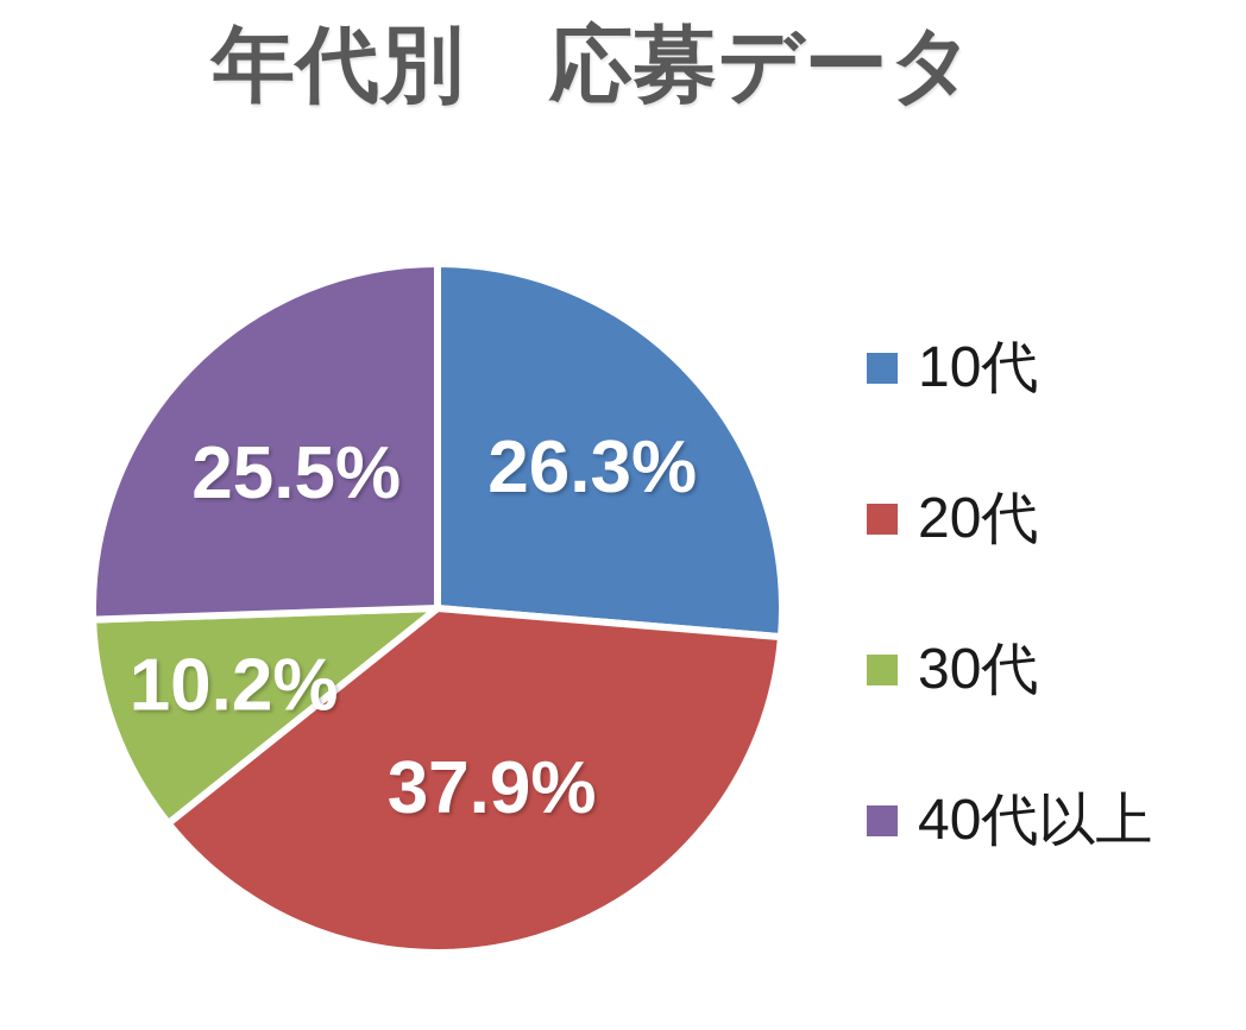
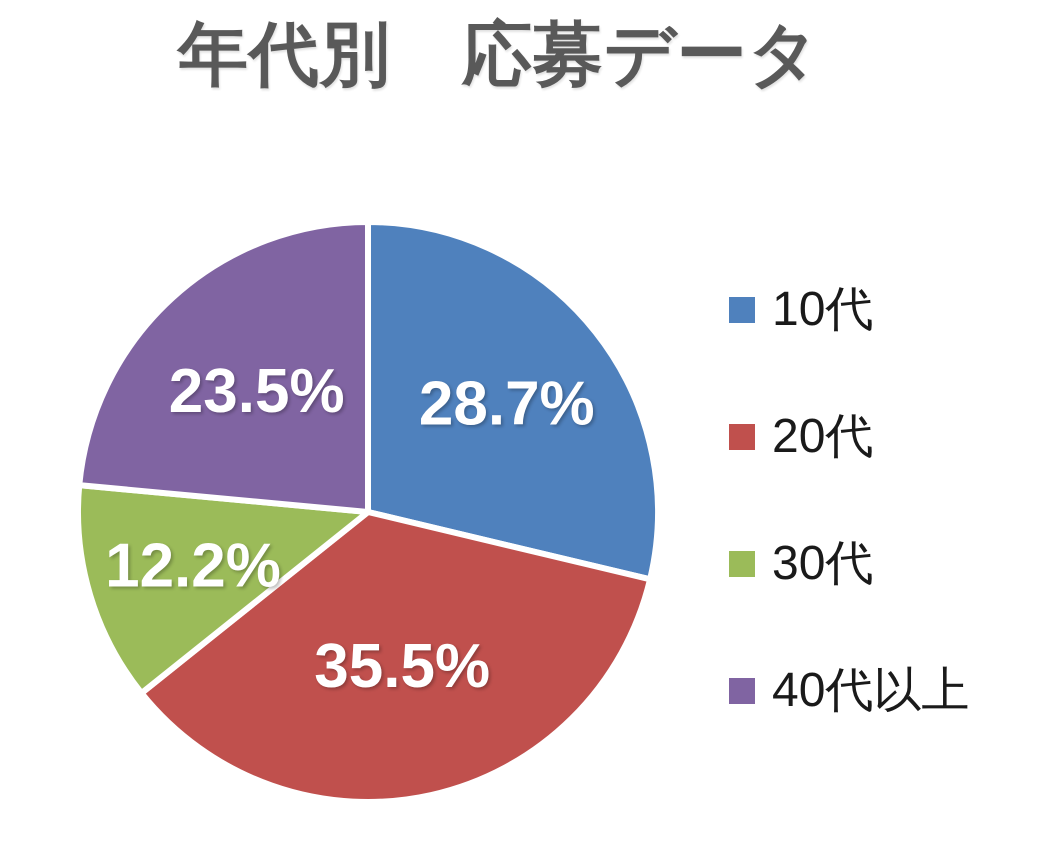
10代: 26.3% -> 28.7%
20代: 37.9% -> 35.5%
30代: 10.2% -> 12.2%
40代以上: 25.5% -> 23.5%
